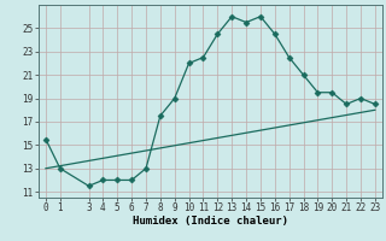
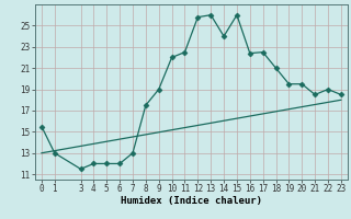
12: 24.5 -> 25.8
14: 25.5 -> 24.0
16: 24.5 -> 22.4
